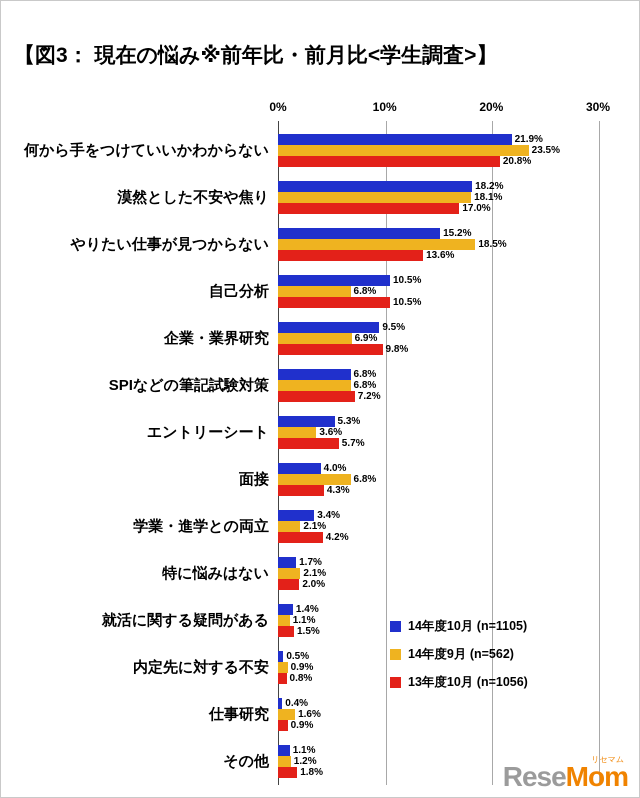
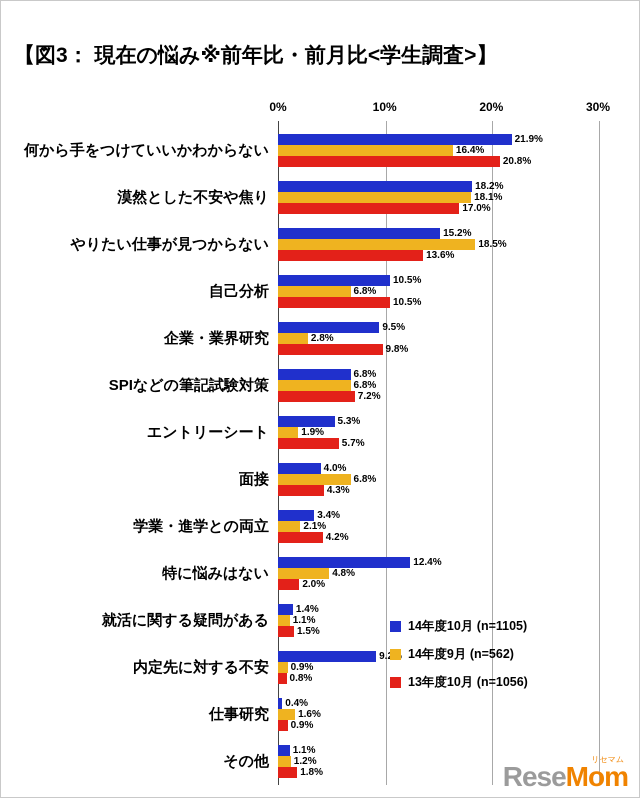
14年度9月 (n=562)/何から手をつけていいかわからない: 23.5% -> 16.4%
14年度9月 (n=562)/企業・業界研究: 6.9% -> 2.8%
14年度9月 (n=562)/エントリーシート: 3.6% -> 1.9%
14年度10月 (n=1105)/特に悩みはない: 1.7% -> 12.4%
14年度9月 (n=562)/特に悩みはない: 2.1% -> 4.8%
14年度10月 (n=1105)/内定先に対する不安: 0.5% -> 9.2%
